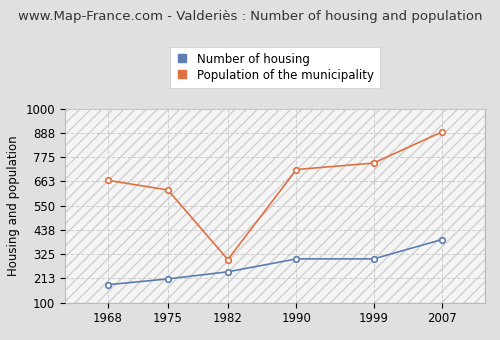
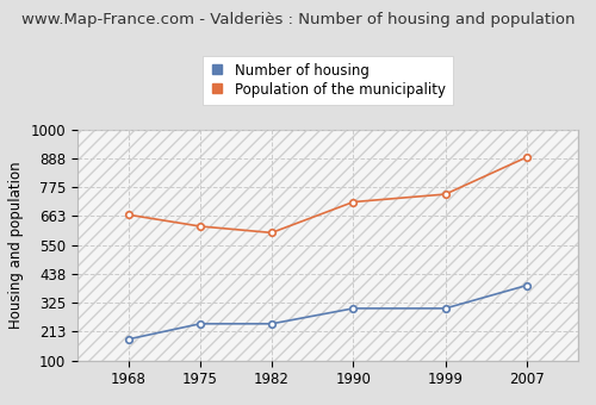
Number of housing/1975: 210 -> 243
Population of the municipality/1982: 300 -> 598
